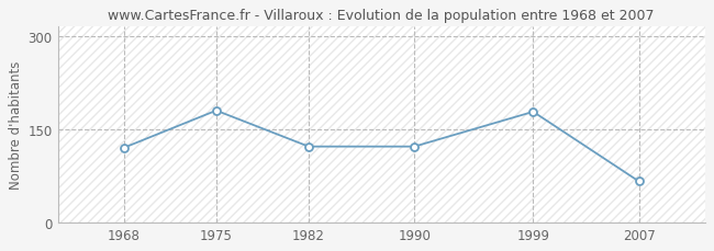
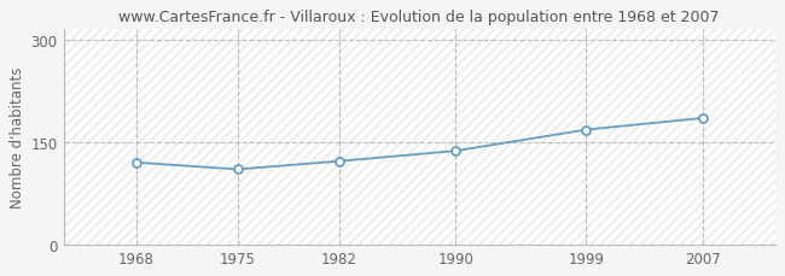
1975: 180 -> 110
1990: 122 -> 137
1999: 178 -> 168
2007: 66 -> 185
